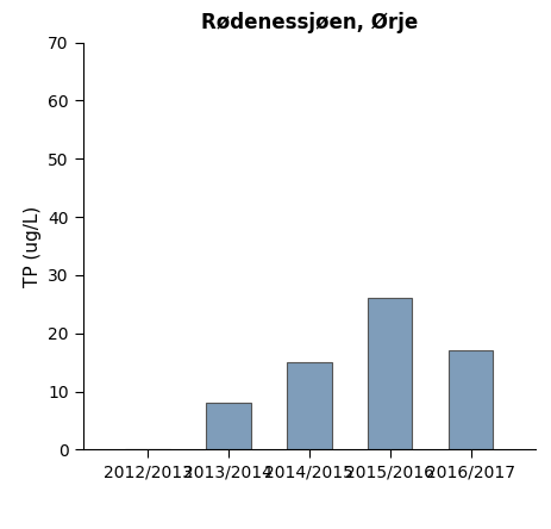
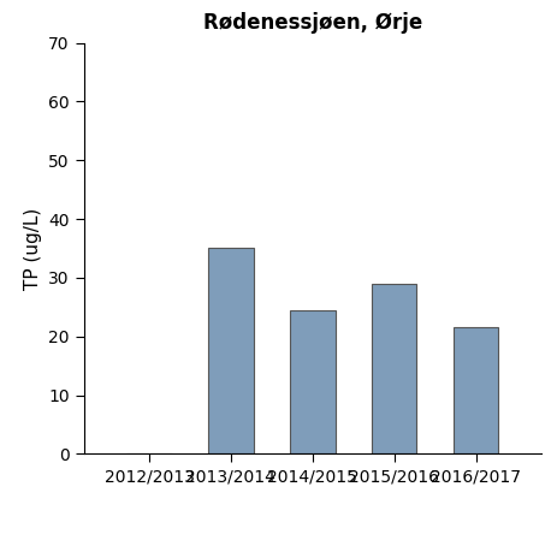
2013/2014: 8.0 -> 35.0
2014/2015: 15.0 -> 24.5
2015/2016: 26.0 -> 29.0
2016/2017: 17.0 -> 21.5
